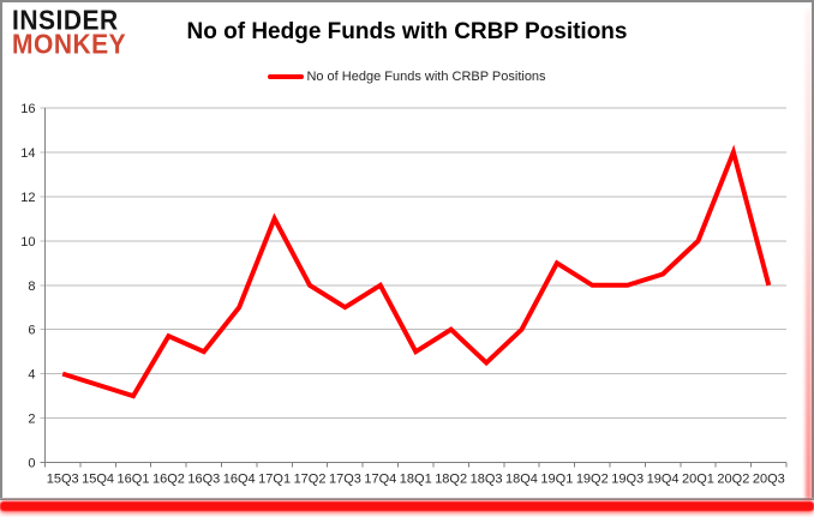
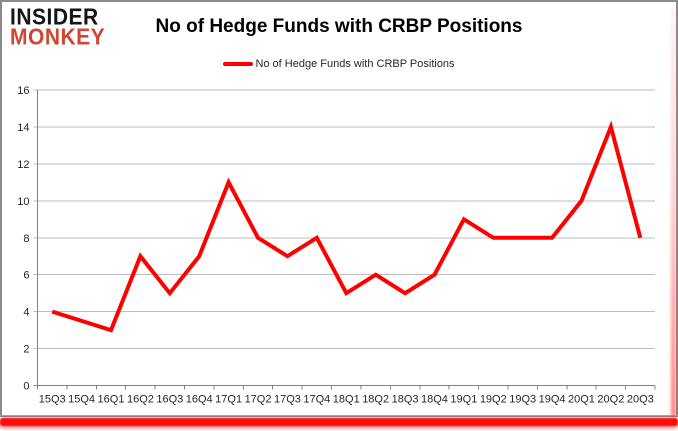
16Q2: 5.7 -> 7.0
18Q3: 4.5 -> 5.0
19Q4: 8.5 -> 8.0
